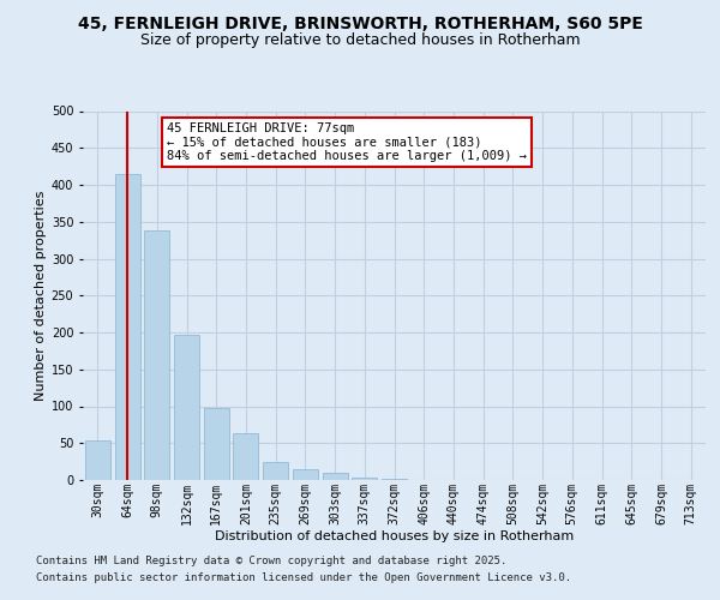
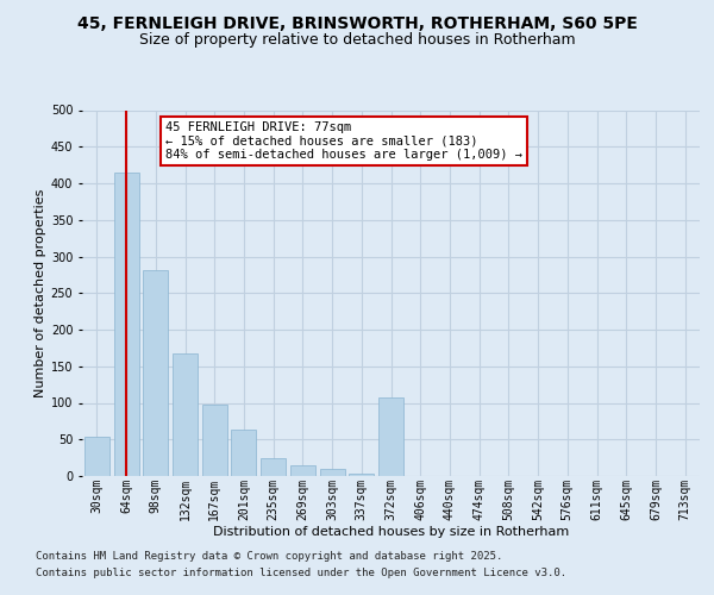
98sqm: 338 -> 282
132sqm: 196 -> 168
372sqm: 2 -> 108
